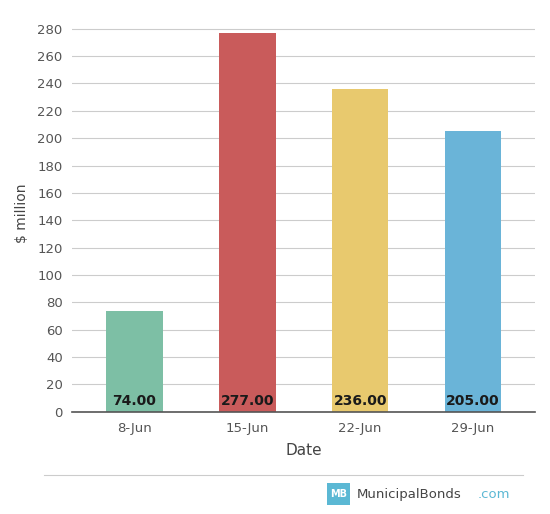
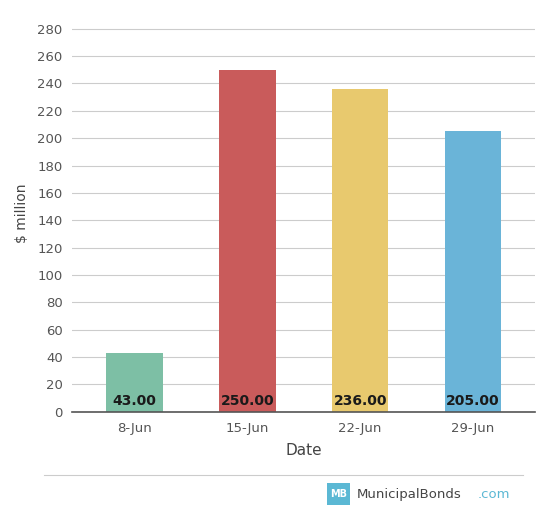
8-Jun: 74.00 -> 43.00
15-Jun: 277.00 -> 250.00
